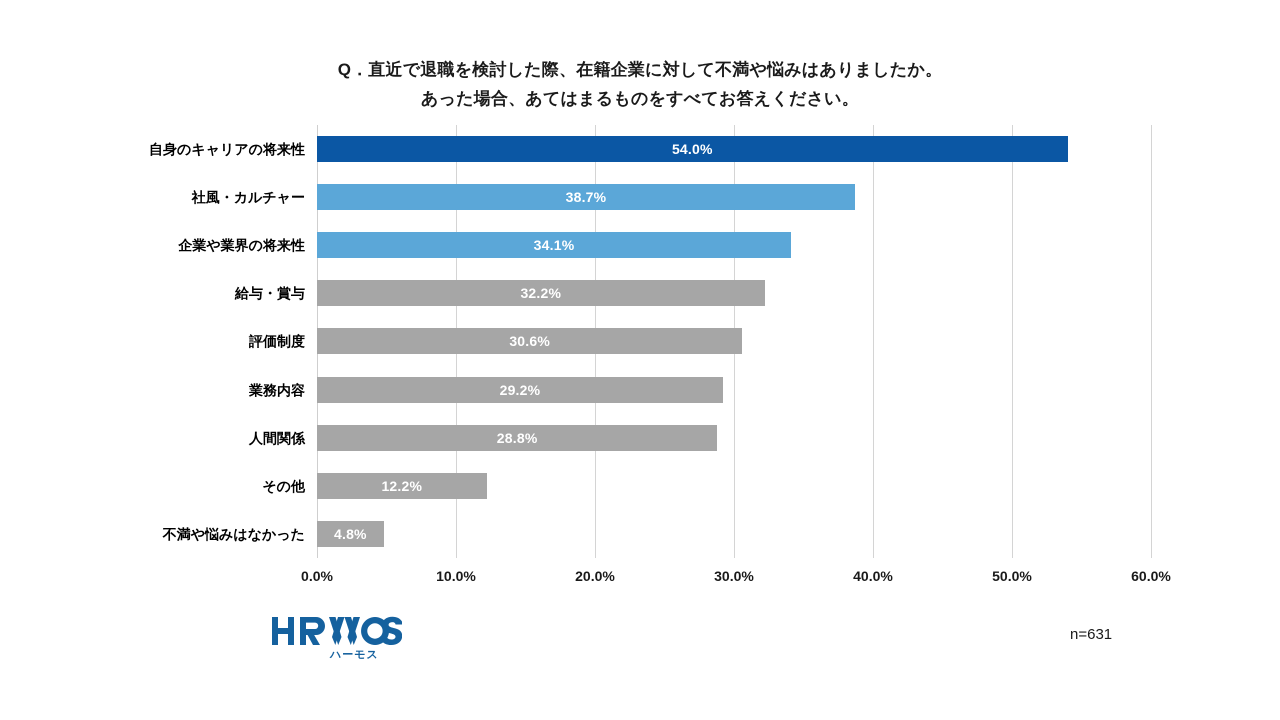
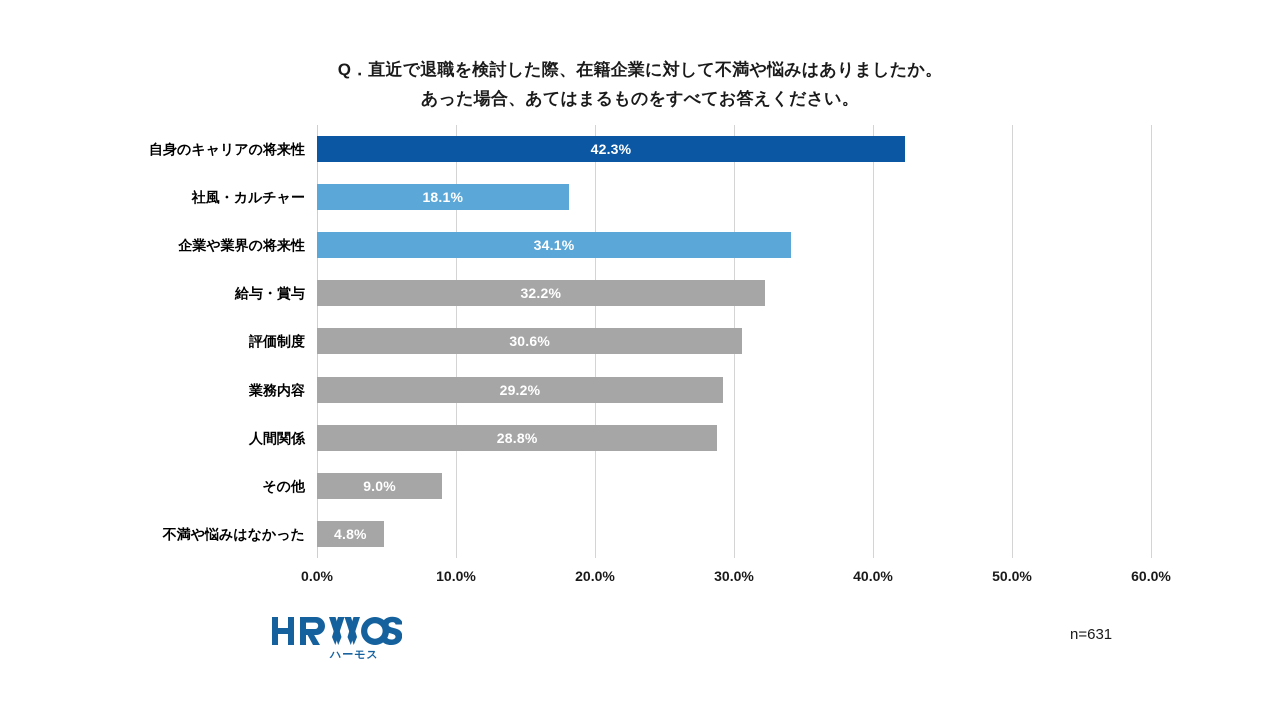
自身のキャリアの将来性: 54.0% -> 42.3%
社風・カルチャー: 38.7% -> 18.1%
その他: 12.2% -> 9.0%
